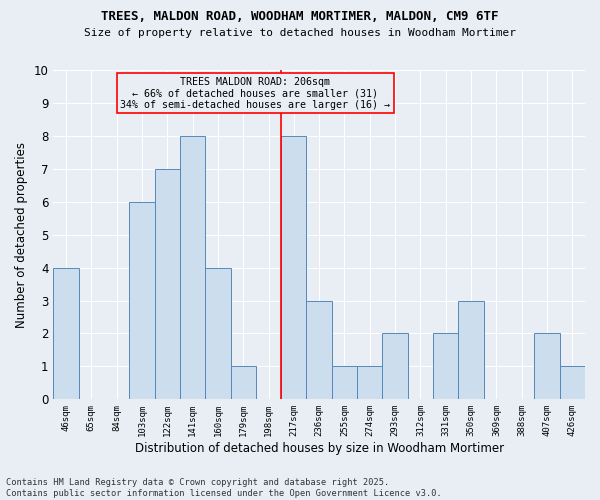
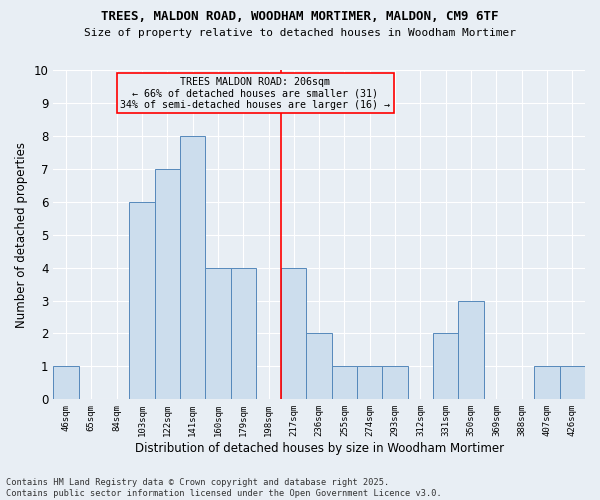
46sqm: 4 -> 1
179sqm: 1 -> 4
217sqm: 8 -> 4
236sqm: 3 -> 2
293sqm: 2 -> 1
407sqm: 2 -> 1
